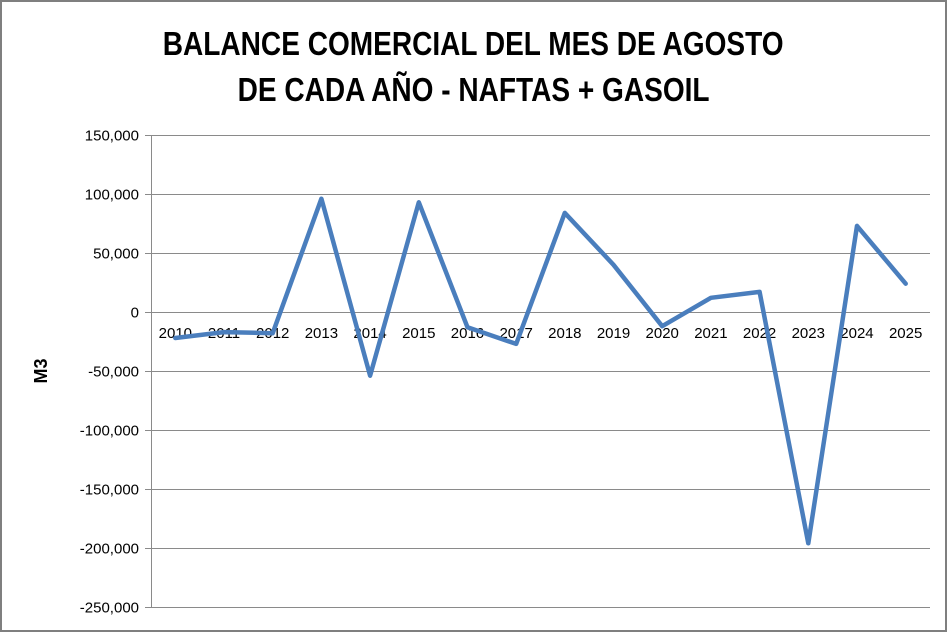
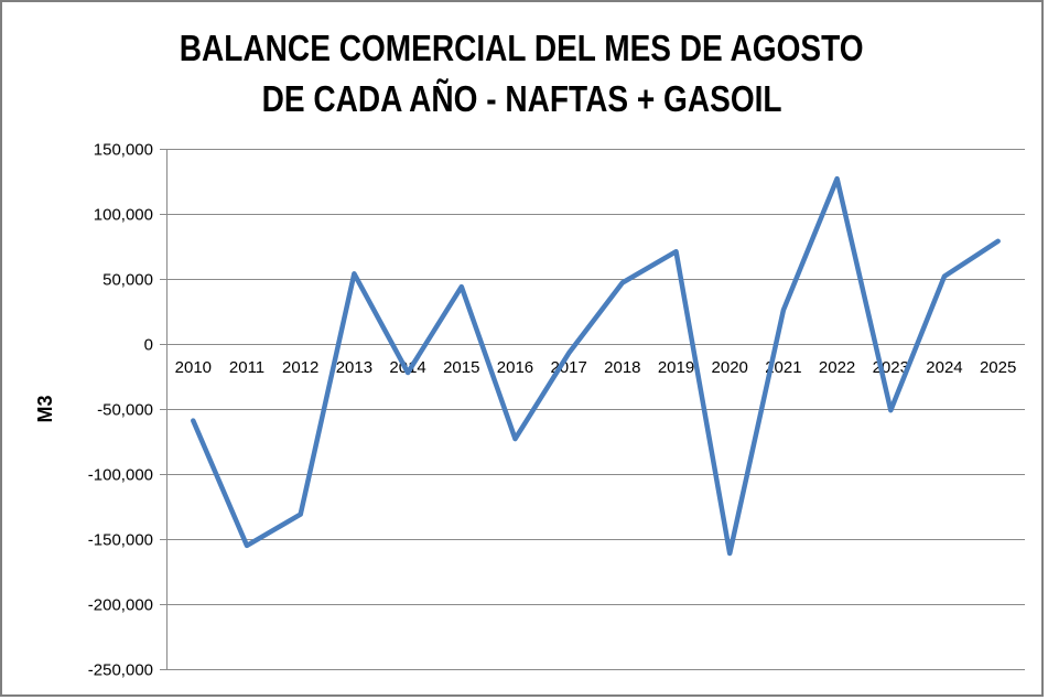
2010: -22000 -> -59000
2011: -17000 -> -155000
2012: -18000 -> -131000
2013: 96000 -> 54000
2014: -54000 -> -22000
2015: 93000 -> 44000
2016: -13000 -> -73000
2017: -27000 -> -7000
2018: 84000 -> 47000
2019: 40000 -> 71000
2020: -12000 -> -161000
2021: 12000 -> 26000
2022: 17000 -> 127000
2023: -196000 -> -51000
2024: 73000 -> 52000
2025: 24000 -> 79000
